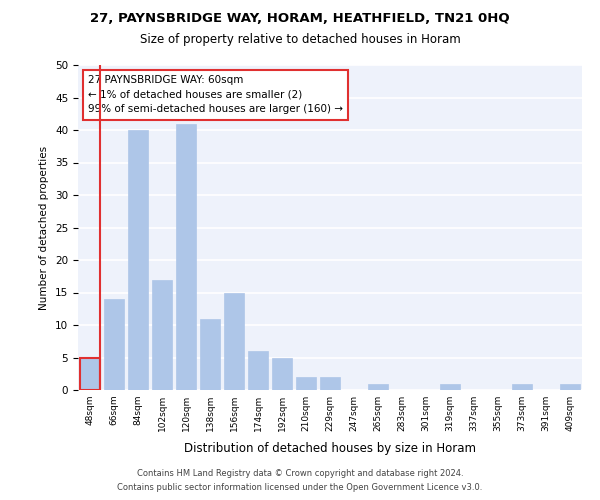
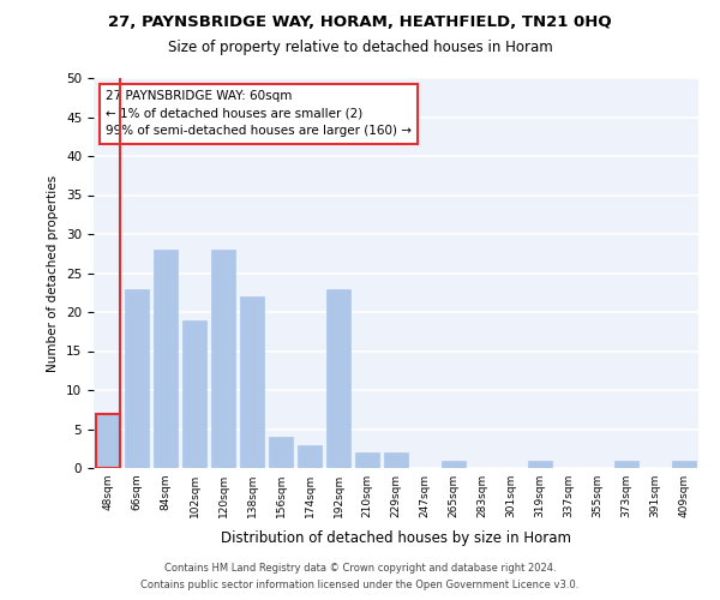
48sqm: 5 -> 7
66sqm: 14 -> 23
84sqm: 40 -> 28
102sqm: 17 -> 19
120sqm: 41 -> 28
138sqm: 11 -> 22
156sqm: 15 -> 4
174sqm: 6 -> 3
192sqm: 5 -> 23
